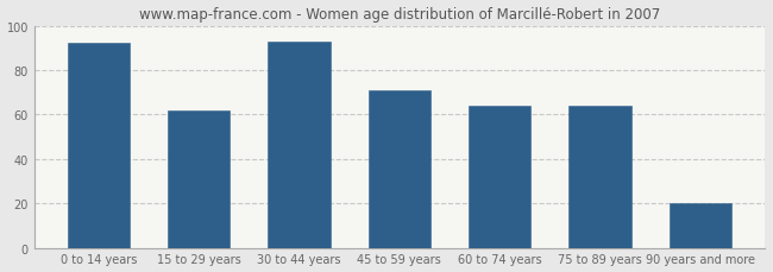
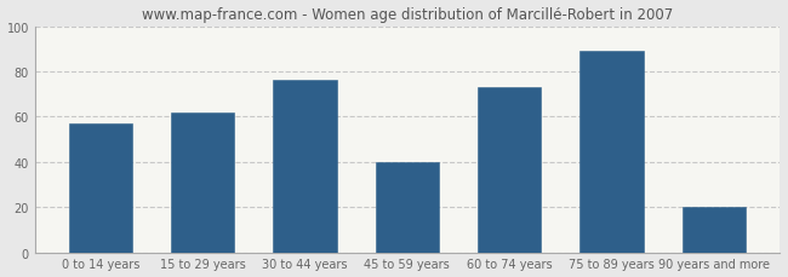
0 to 14 years: 92 -> 57
30 to 44 years: 93 -> 76
45 to 59 years: 71 -> 40
60 to 74 years: 64 -> 73
75 to 89 years: 64 -> 89
